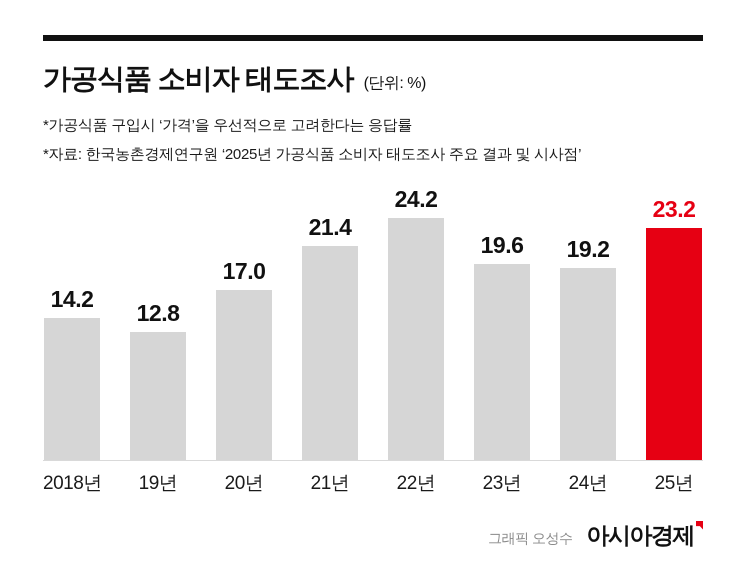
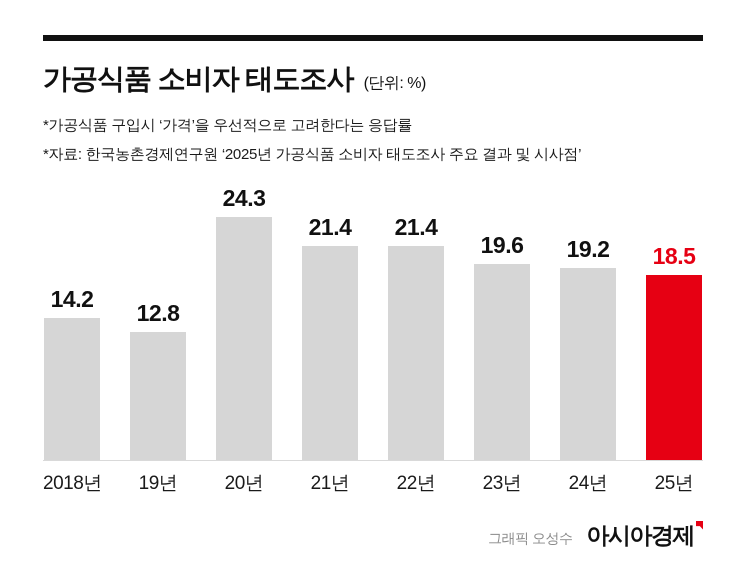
20년: 17.0 -> 24.3
22년: 24.2 -> 21.4
25년: 23.2 -> 18.5
